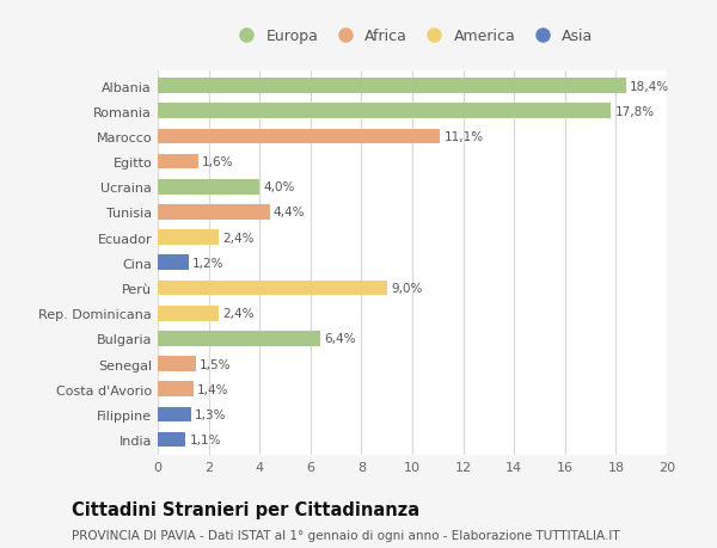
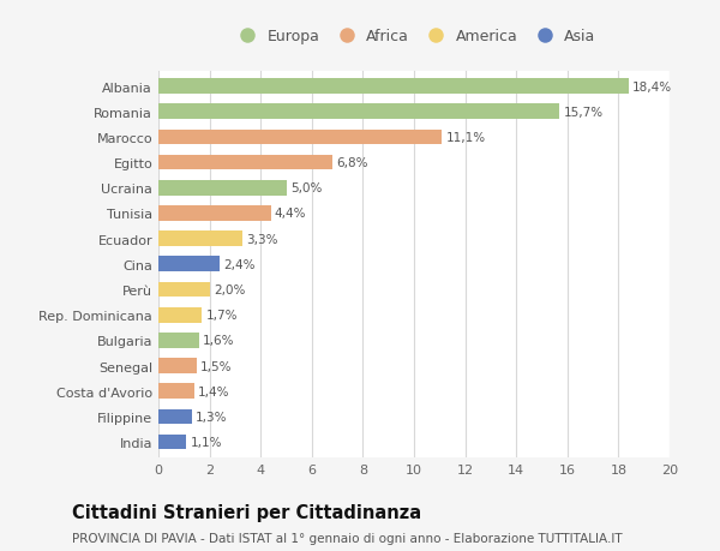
Romania: 17,8% -> 15,7%
Egitto: 1,6% -> 6,8%
Ucraina: 4,0% -> 5,0%
Ecuador: 2,4% -> 3,3%
Cina: 1,2% -> 2,4%
Perù: 9,0% -> 2,0%
Rep. Dominicana: 2,4% -> 1,7%
Bulgaria: 6,4% -> 1,6%
